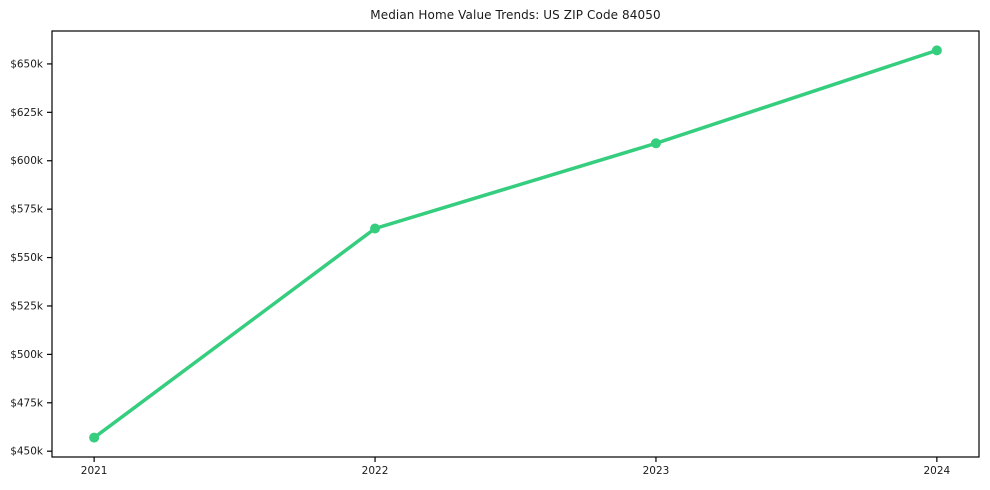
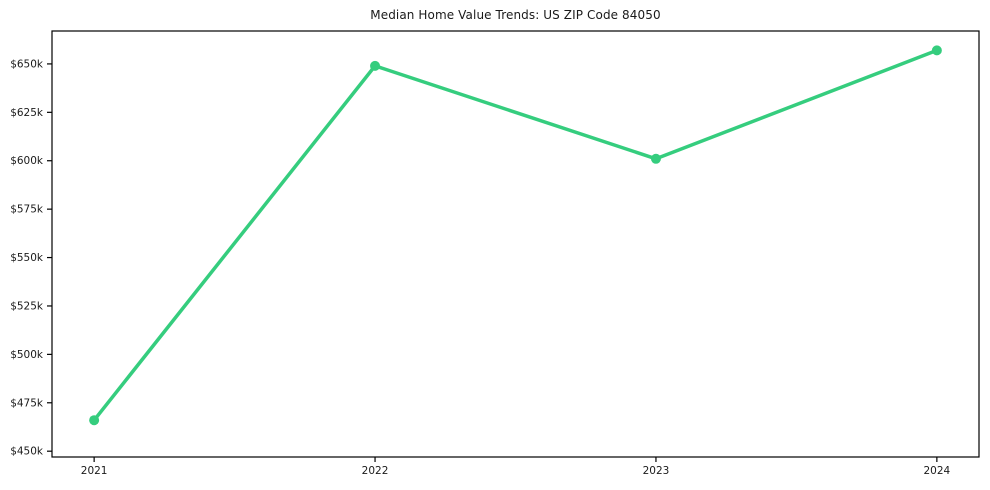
2021: $457k -> $466k
2022: $565k -> $649k
2023: $609k -> $601k
